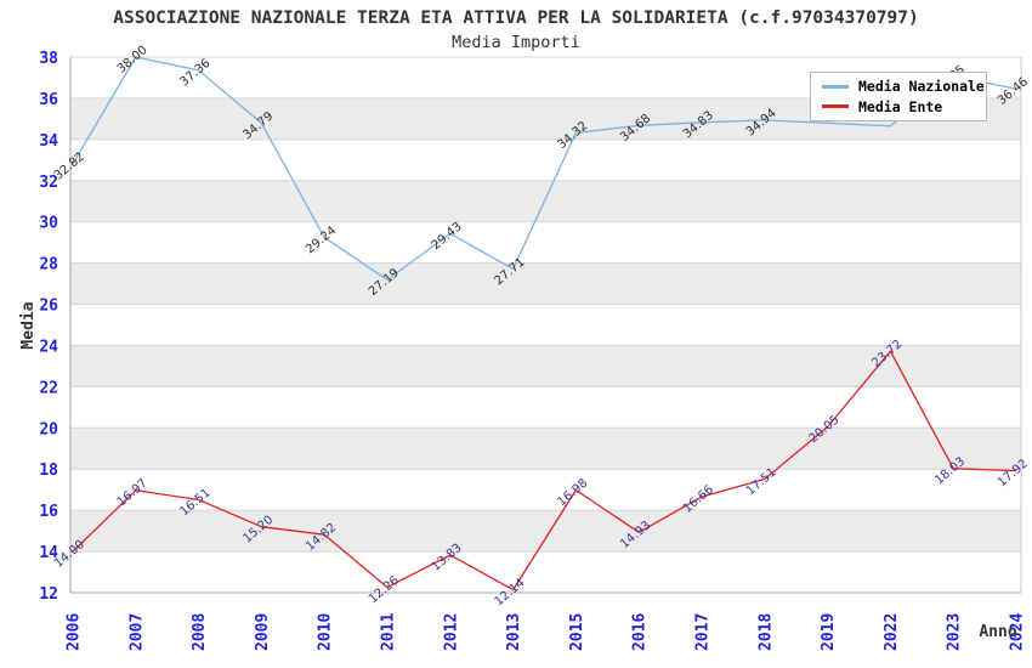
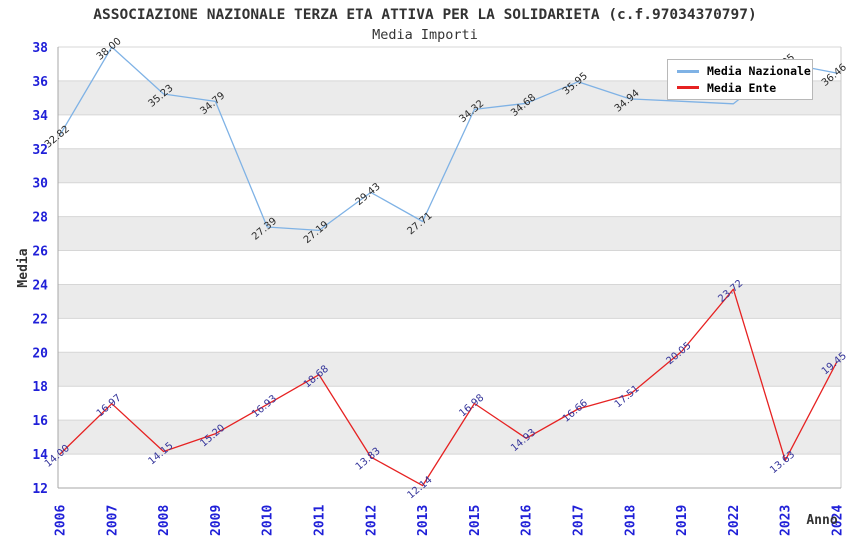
Media Nazionale/2008: 37.36 -> 35.23
Media Ente/2008: 16.51 -> 14.15
Media Nazionale/2010: 29.24 -> 27.39
Media Ente/2010: 14.82 -> 16.93
Media Ente/2011: 12.26 -> 18.68
Media Nazionale/2017: 34.83 -> 35.95
Media Ente/2023: 18.03 -> 13.63
Media Ente/2024: 17.92 -> 19.45
